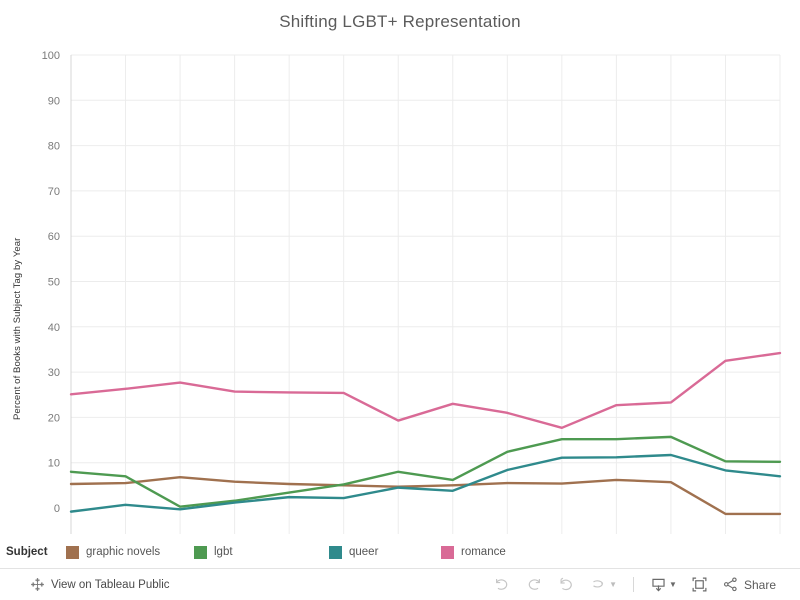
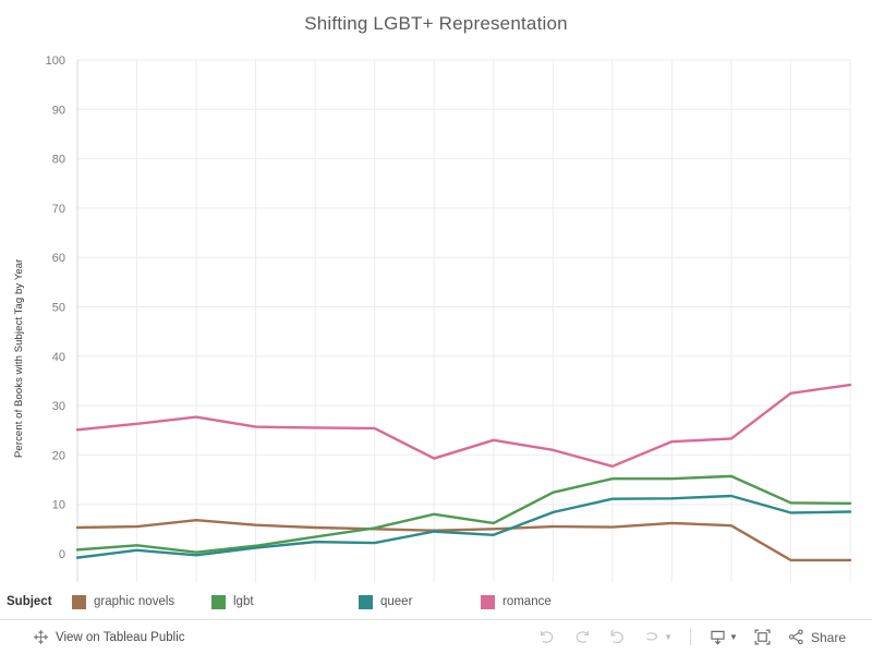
lgbt/2011: 8 -> 1
lgbt/2012: 7 -> 2
queer/2024: 7 -> 8
